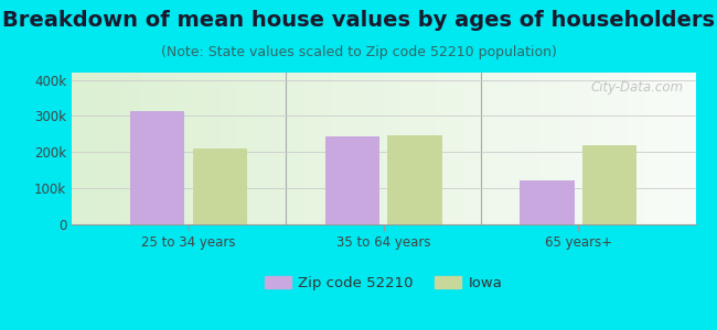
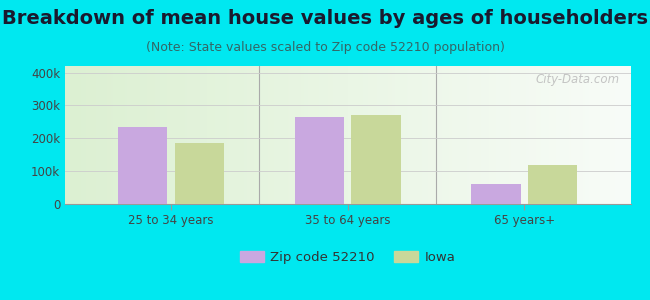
Zip code 52210/25 to 34 years: 315k -> 235k
Iowa/25 to 34 years: 210k -> 185k
Zip code 52210/35 to 64 years: 243k -> 265k
Iowa/35 to 64 years: 247k -> 270k
Zip code 52210/65 years+: 123k -> 60k
Iowa/65 years+: 218k -> 120k
